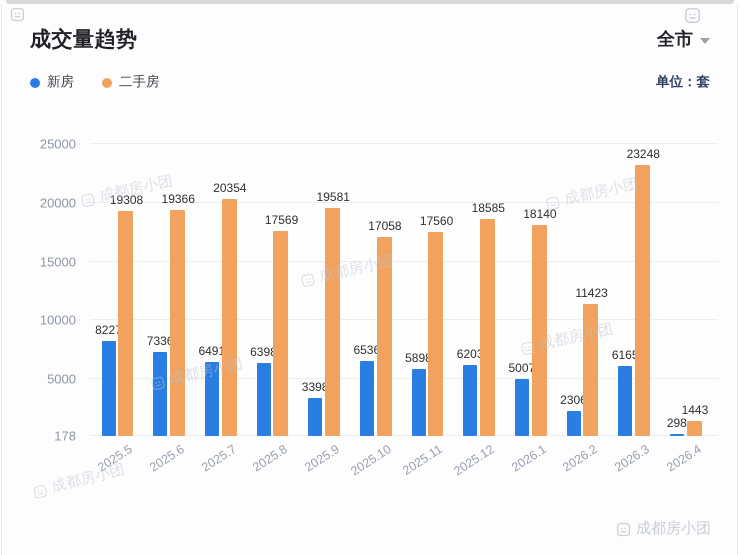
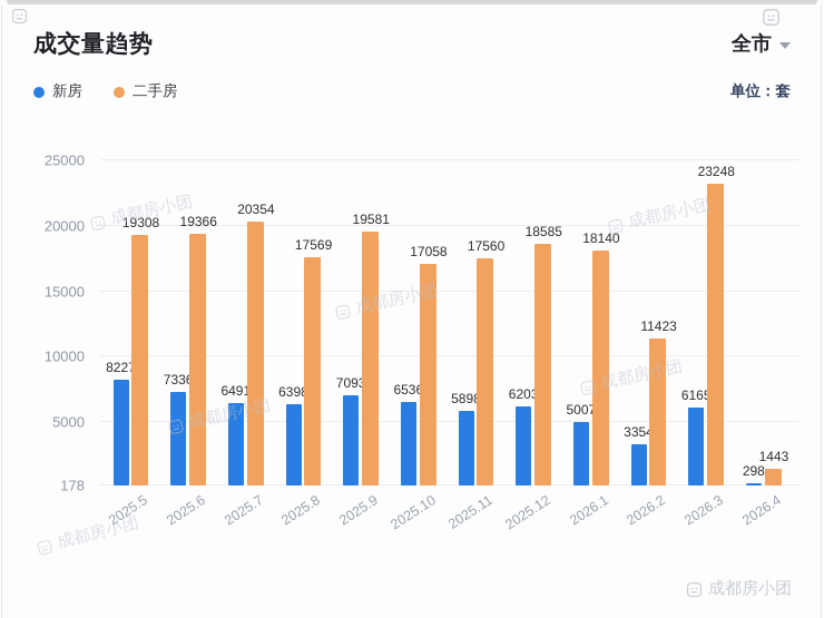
新房/2025.9: 3398 -> 7093
新房/2026.2: 2306 -> 3354
